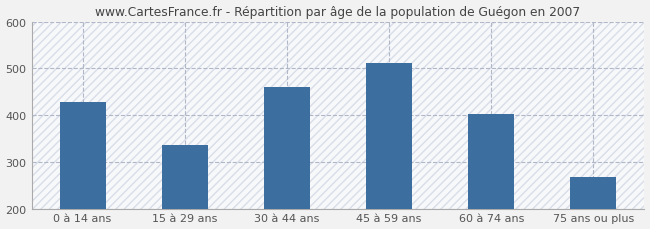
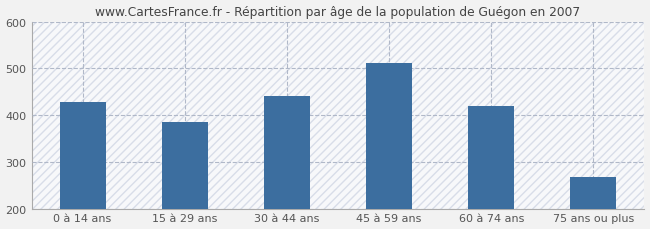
15 à 29 ans: 335 -> 385
30 à 44 ans: 460 -> 440
60 à 74 ans: 402 -> 420
